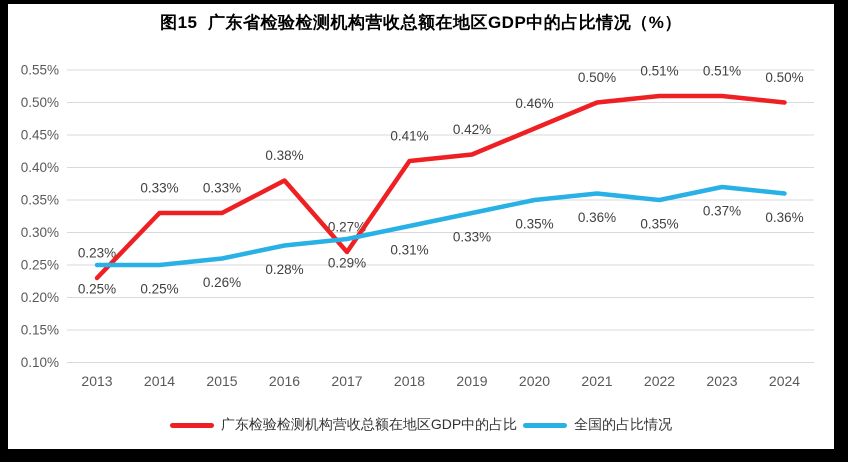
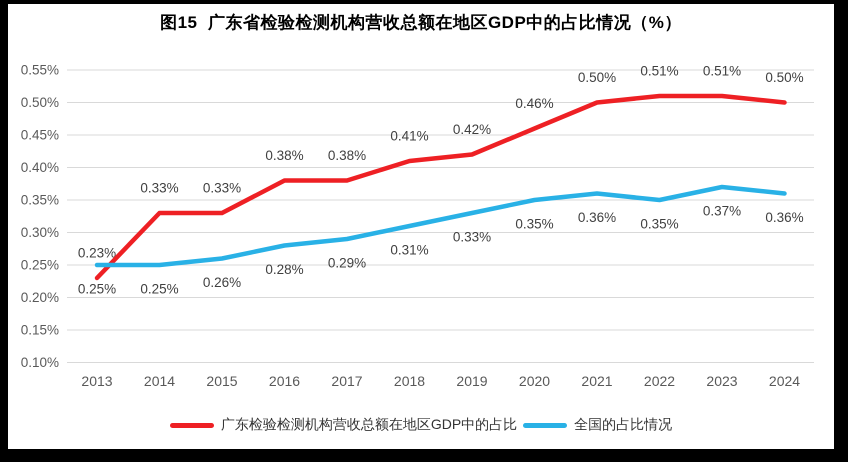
广东检验检测机构营收总额在地区GDP中的占比/2017: 0.27% -> 0.38%
